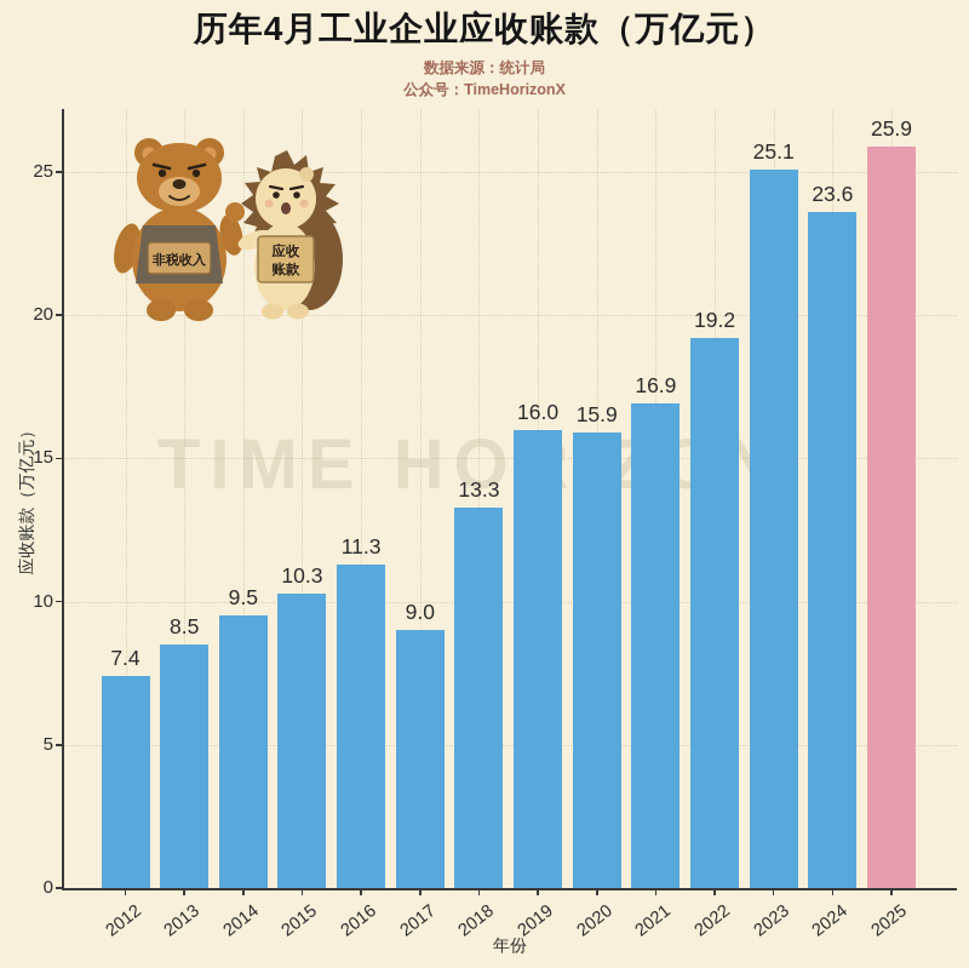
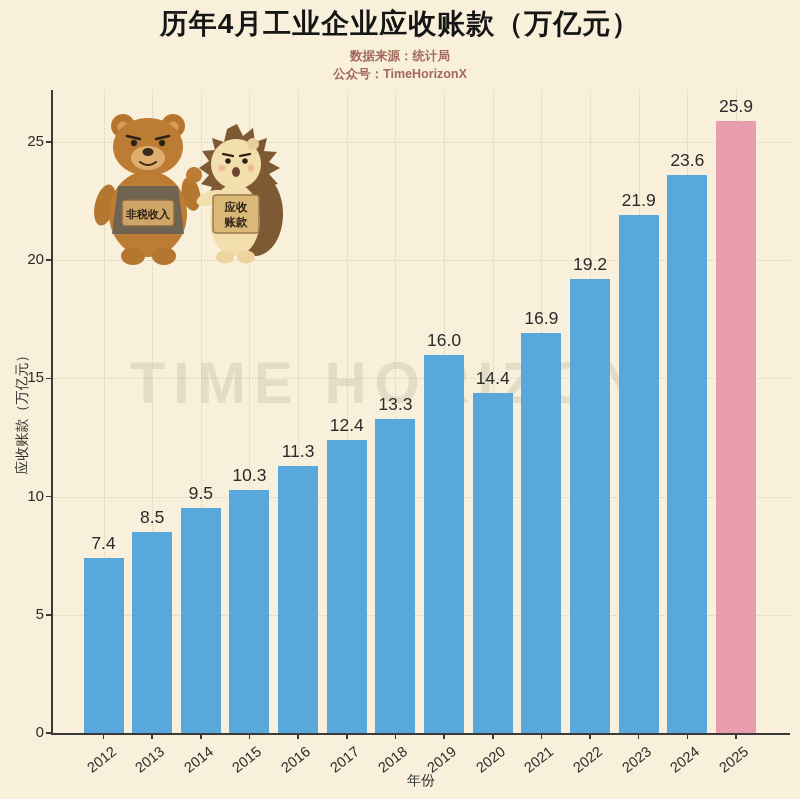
2017: 9.0 -> 12.4
2020: 15.9 -> 14.4
2023: 25.1 -> 21.9
